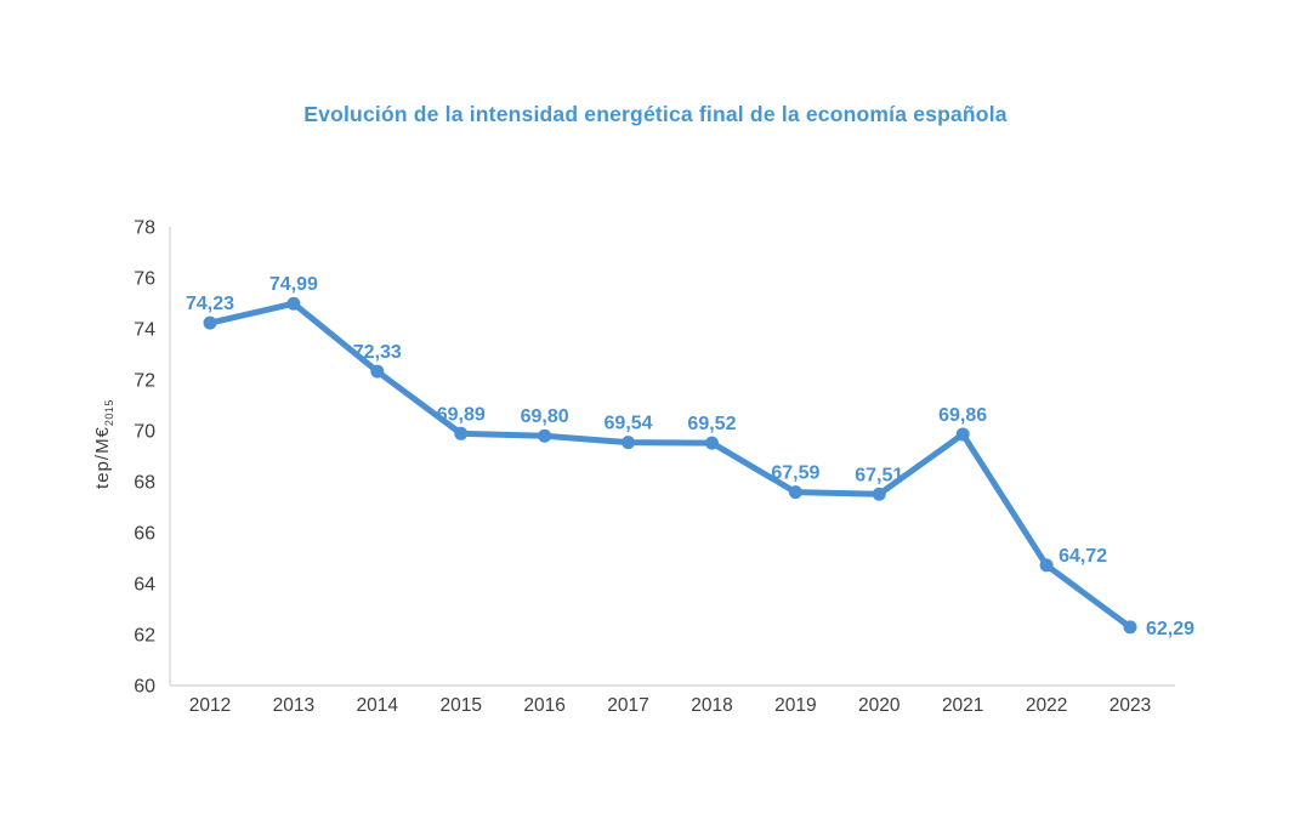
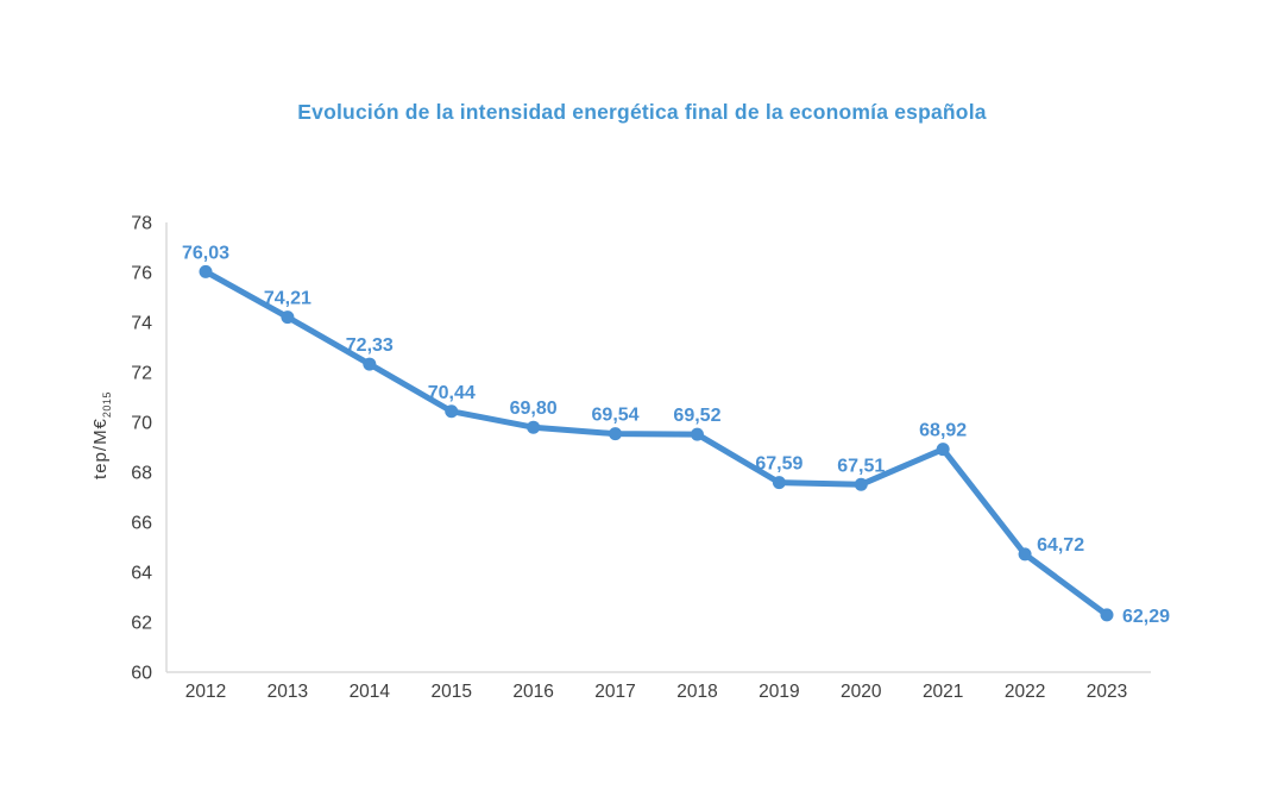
2012: 74,23 -> 76,03
2013: 74,99 -> 74,21
2015: 69,89 -> 70,44
2021: 69,86 -> 68,92
